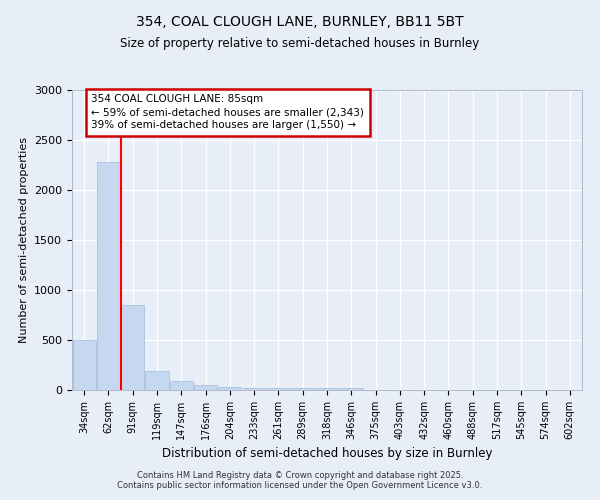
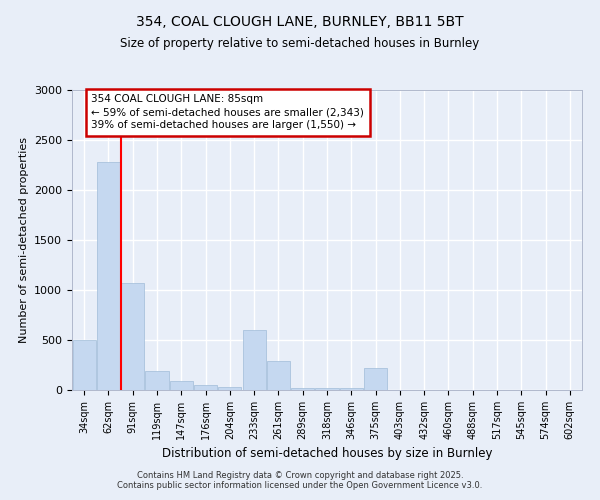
91sqm: 850 -> 1070
233sqm: 20 -> 600
261sqm: 20 -> 290
375sqm: 0 -> 220
